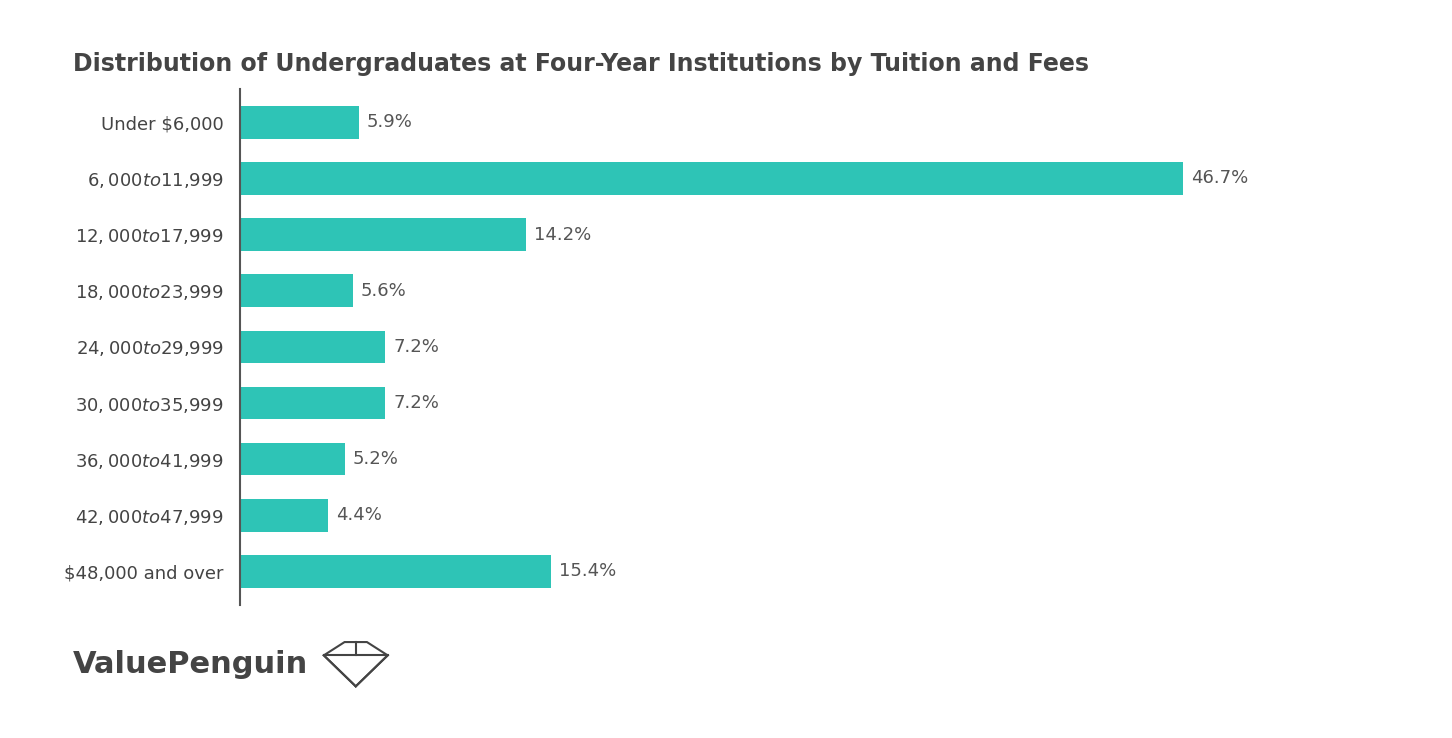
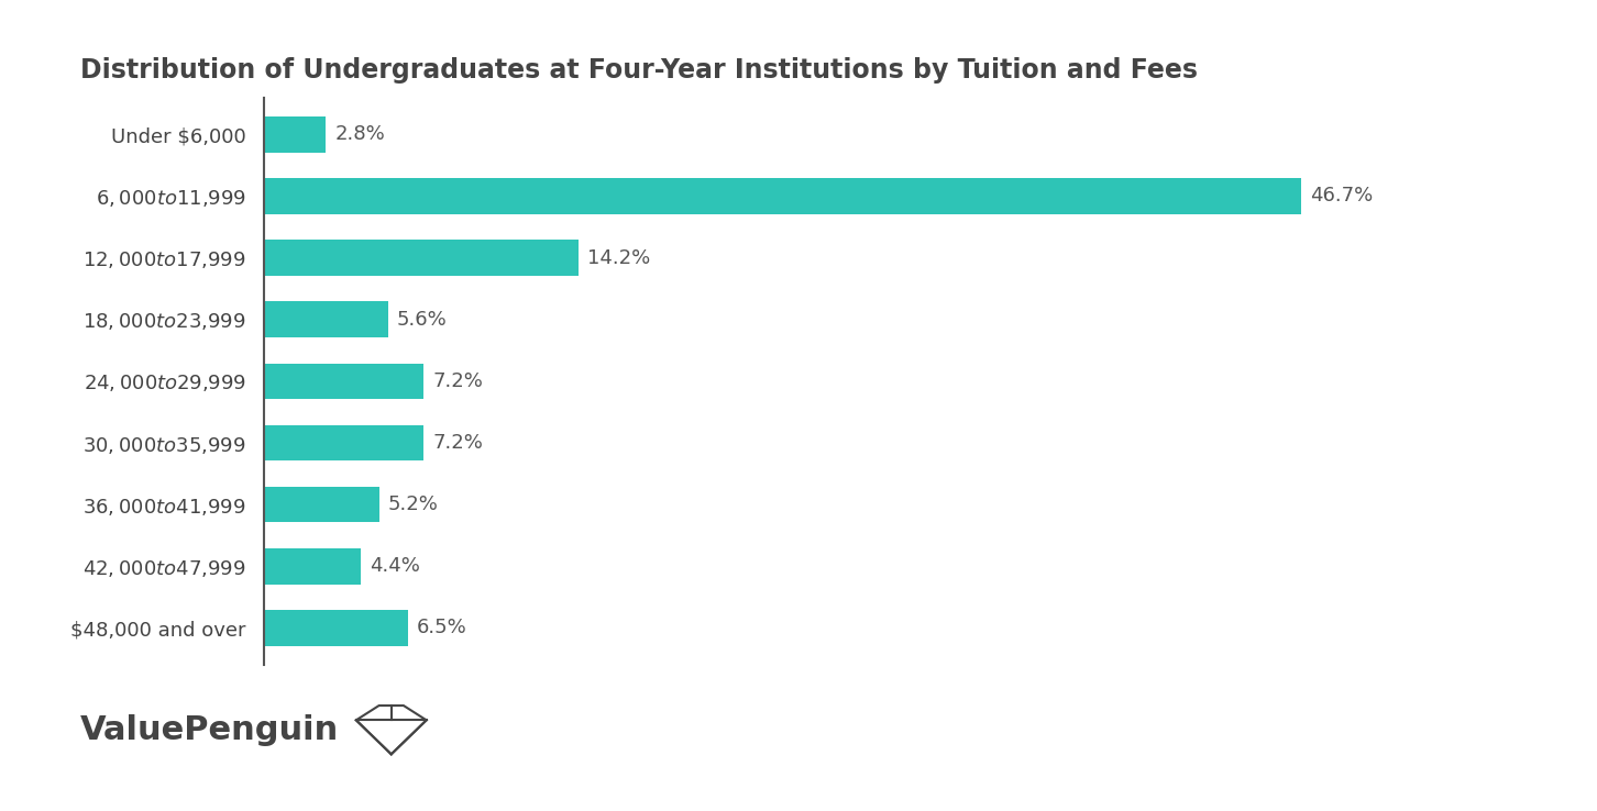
Under $6,000: 5.9% -> 2.8%
$48,000 and over: 15.4% -> 6.5%
